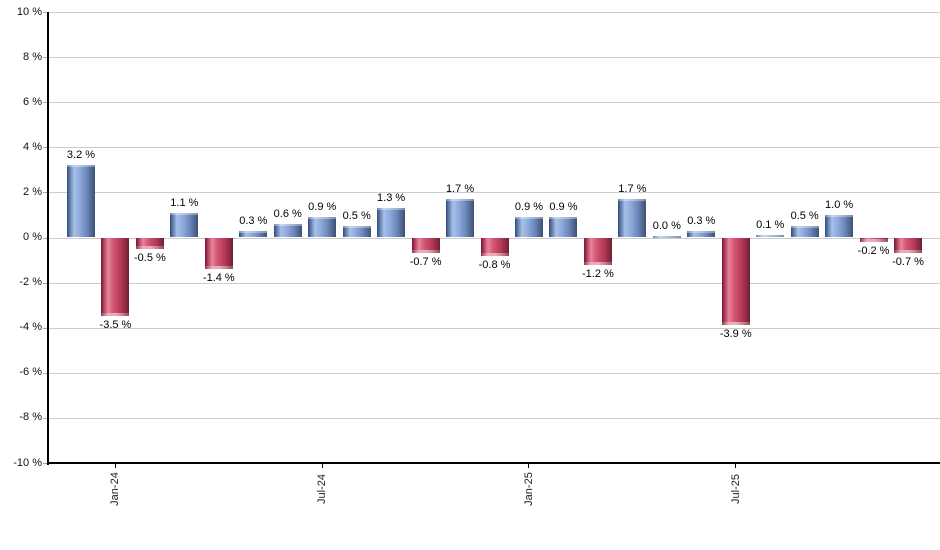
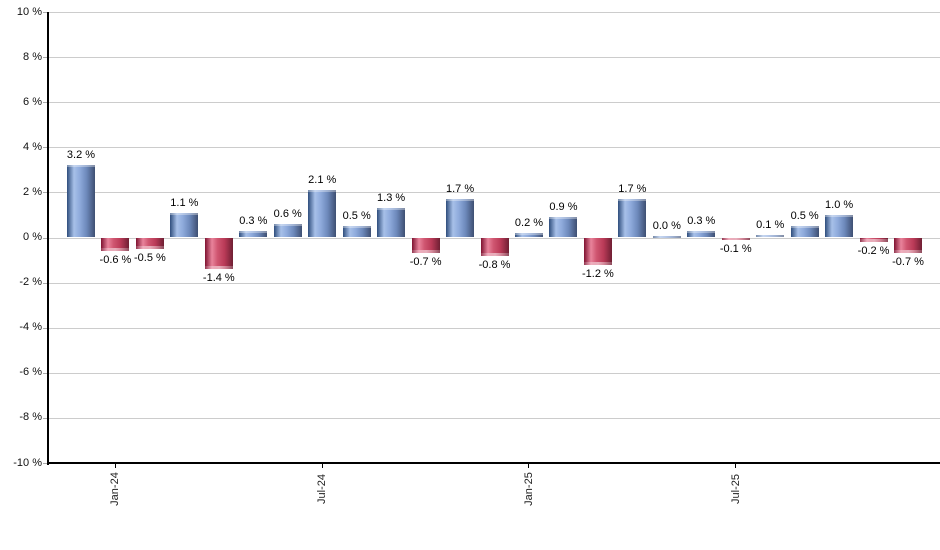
Jan-24: -3.5 -> -0.6
Jul-24: 0.9 -> 2.1
Jan-25: 0.9 -> 0.2
Jul-25: -3.9 -> -0.1
